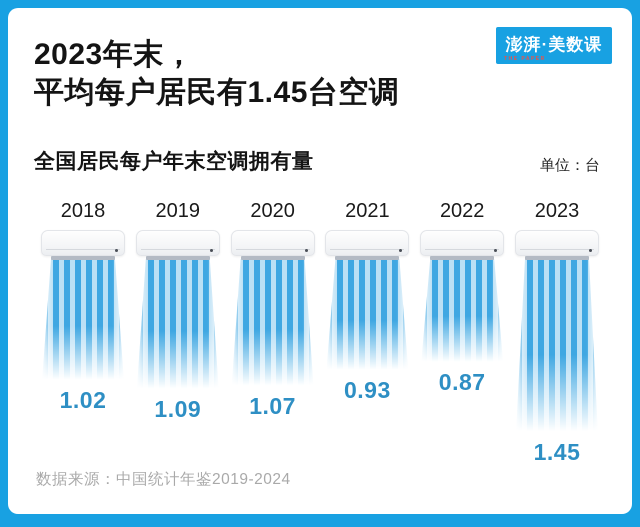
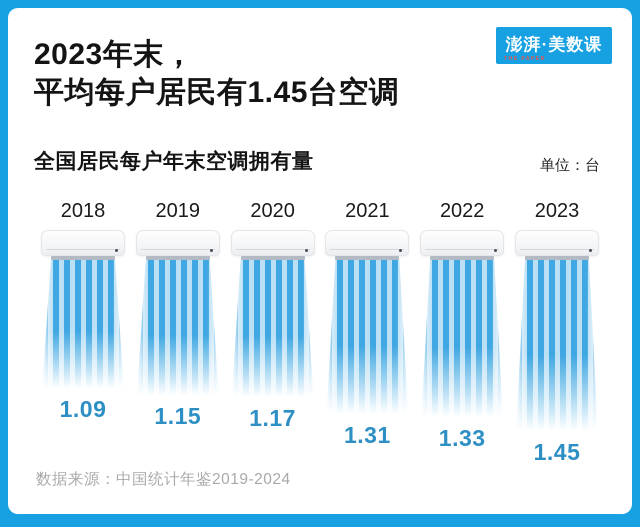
2018: 1.02 -> 1.09
2019: 1.09 -> 1.15
2020: 1.07 -> 1.17
2021: 0.93 -> 1.31
2022: 0.87 -> 1.33
